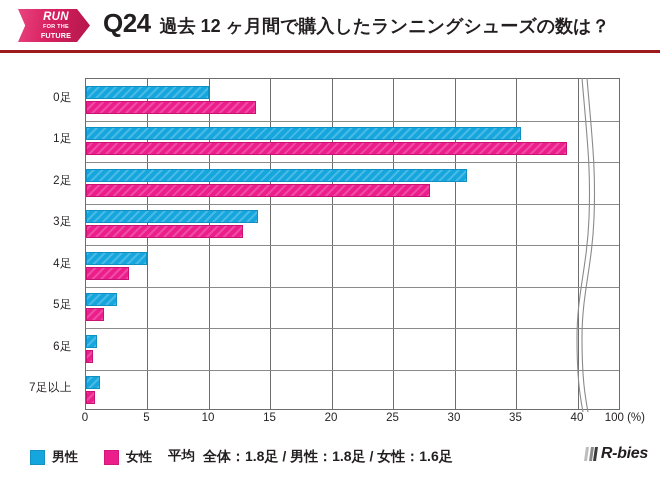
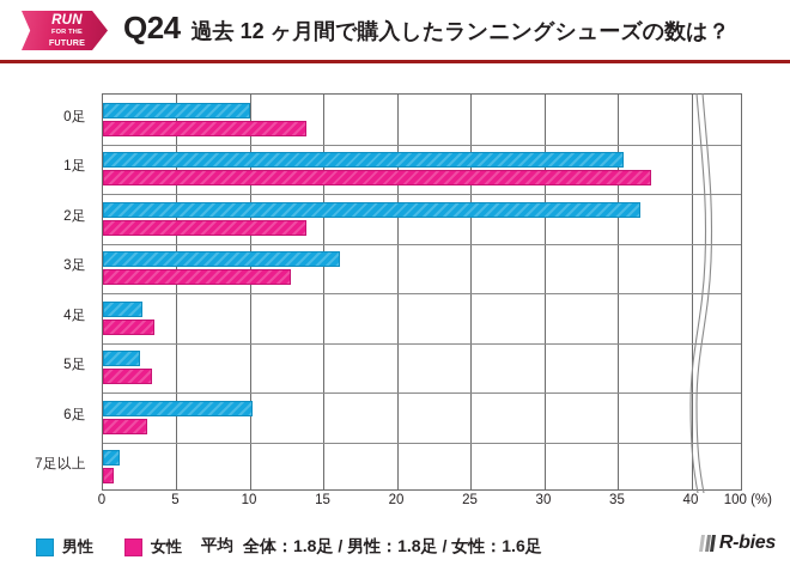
女性/1足: 39.1 -> 37.2
男性/2足: 31.0 -> 36.5
女性/2足: 28.0 -> 13.8
男性/3足: 14.0 -> 16.1
男性/4足: 5.0 -> 2.7
女性/5足: 1.5 -> 3.3
男性/6足: 0.9 -> 10.2
女性/6足: 0.6 -> 3.0
